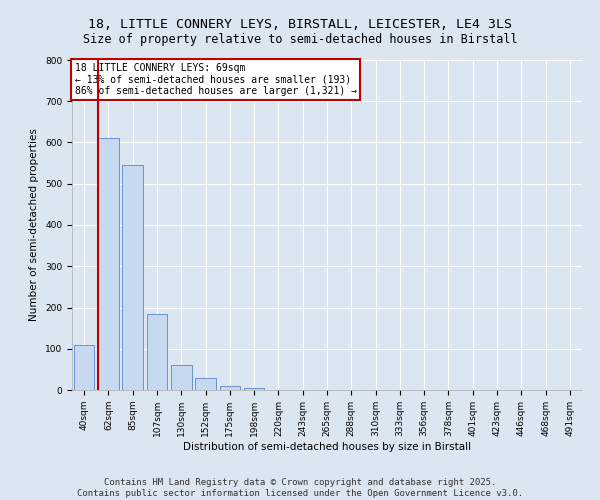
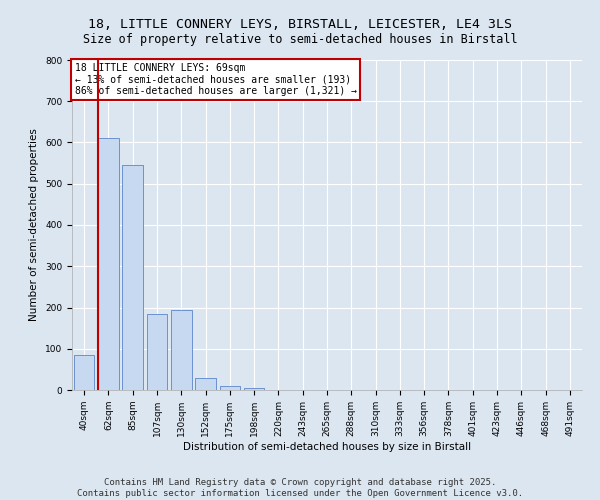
40sqm: 110 -> 85
130sqm: 60 -> 195
